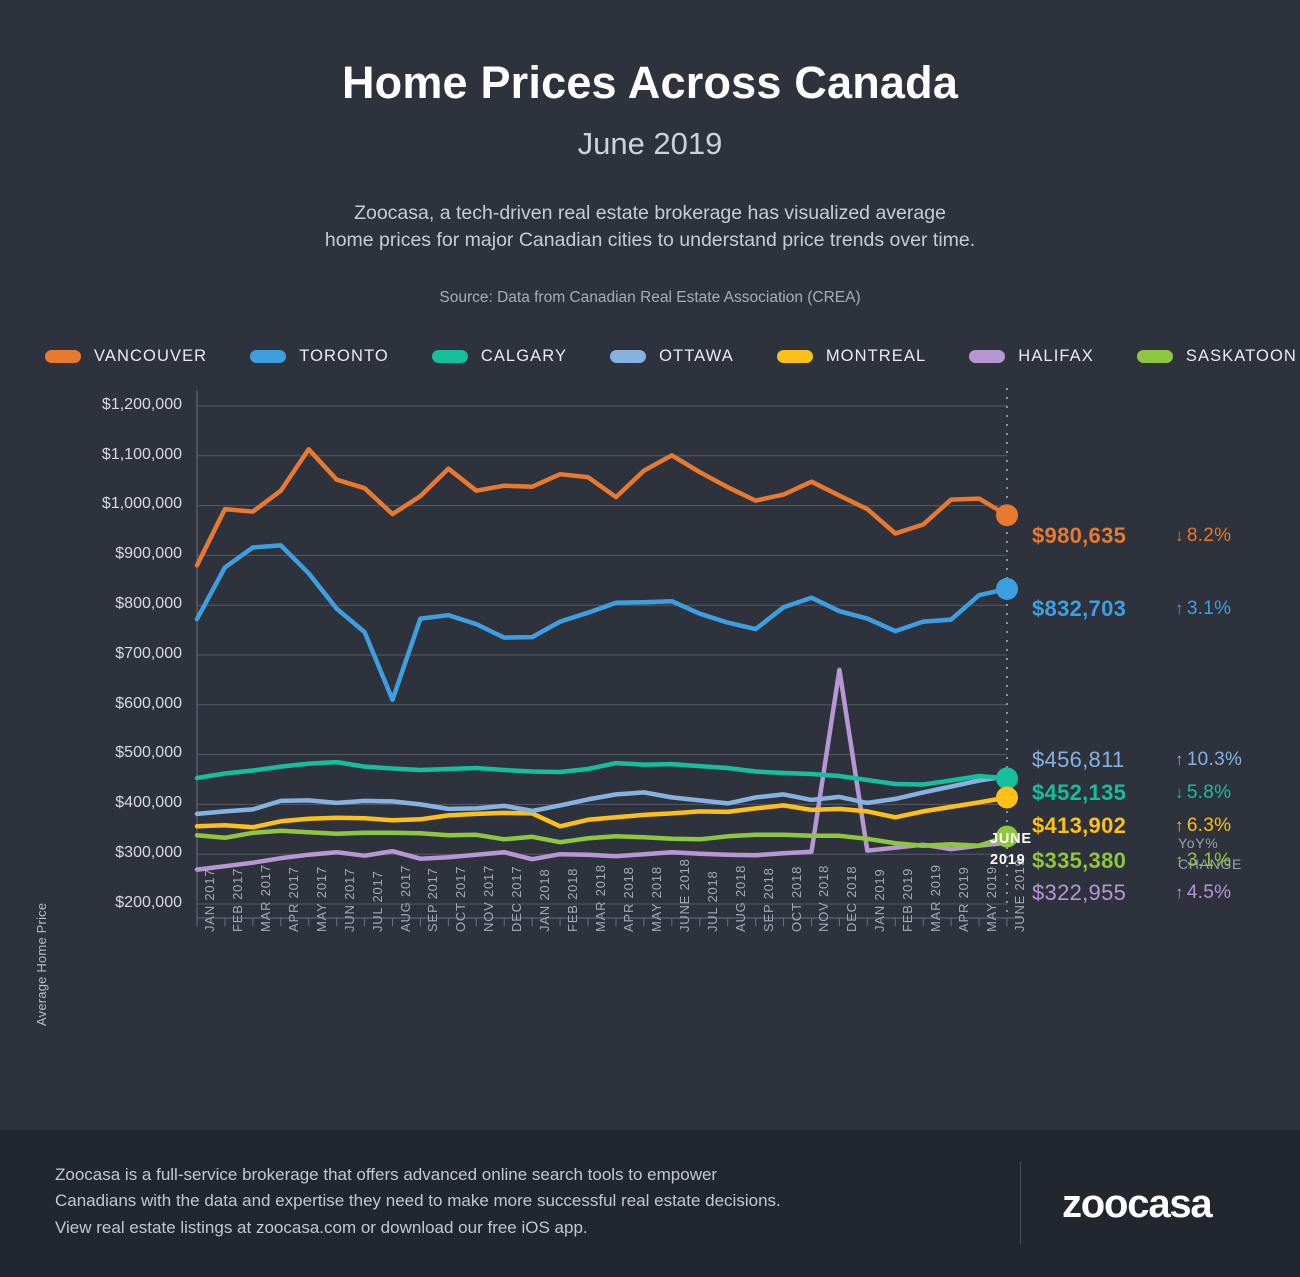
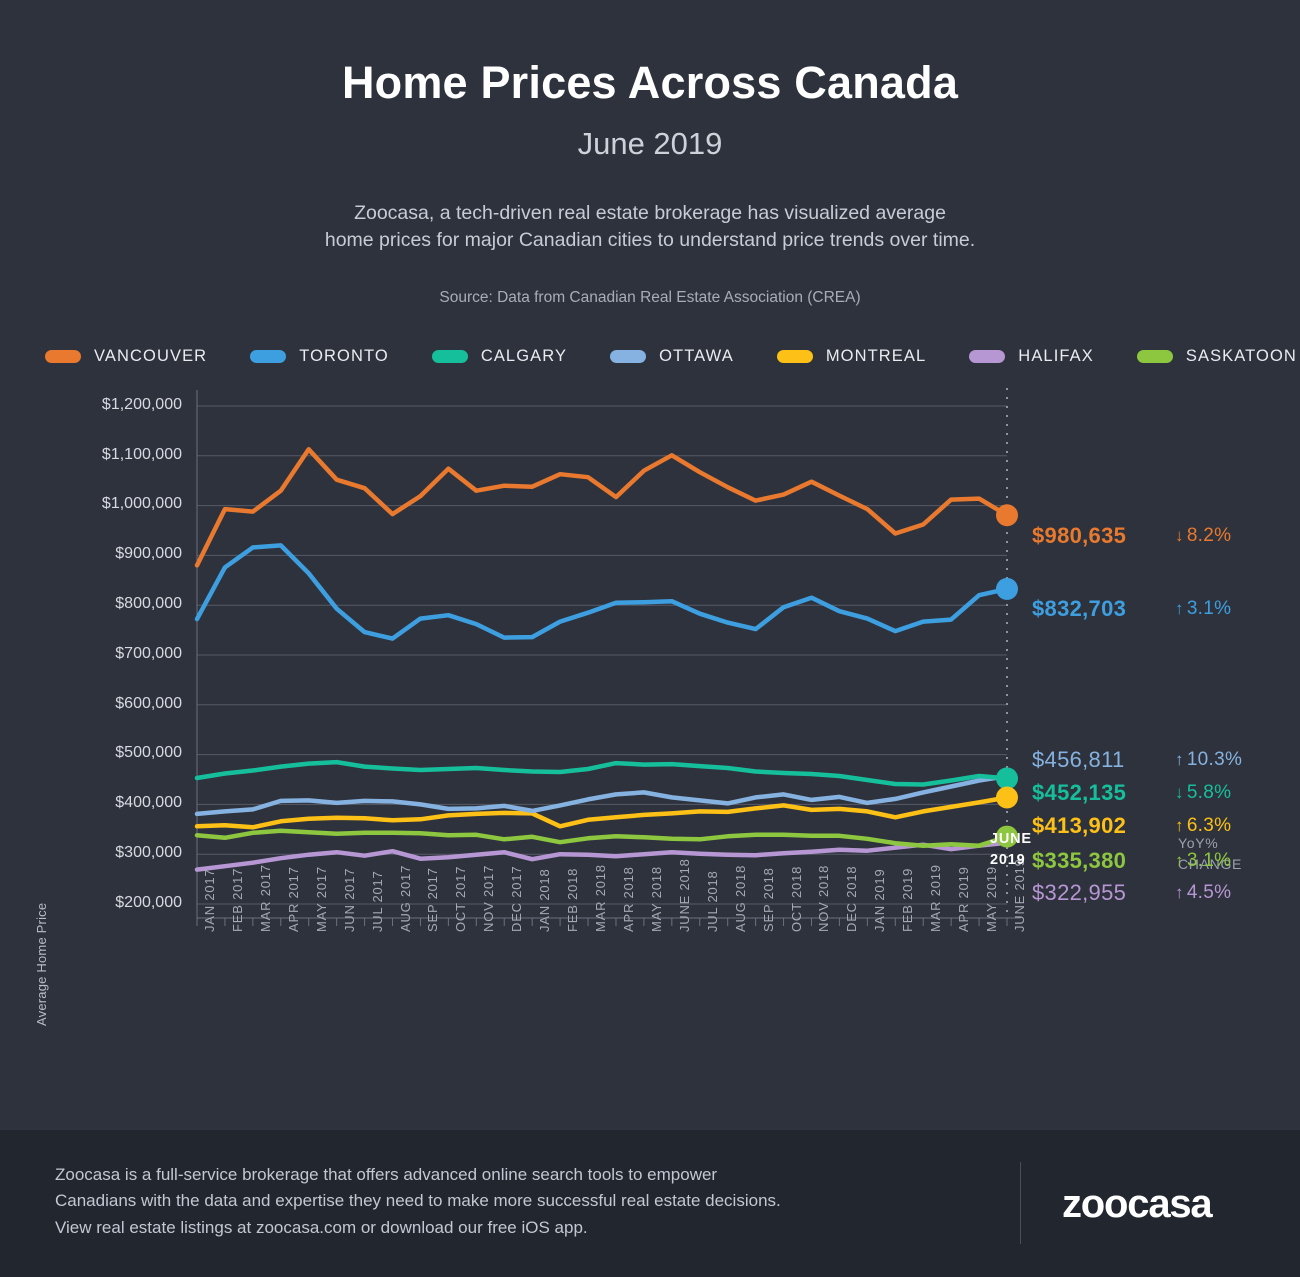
TORONTO/AUG 2017: $610000 -> $730000
HALIFAX/DEC 2018: $670000 -> $310000
